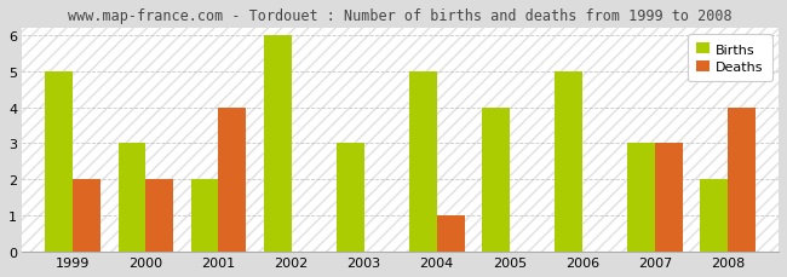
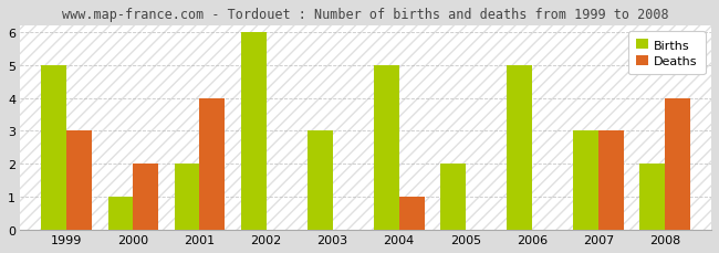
Deaths/1999: 2 -> 3
Births/2000: 3 -> 1
Births/2005: 4 -> 2
